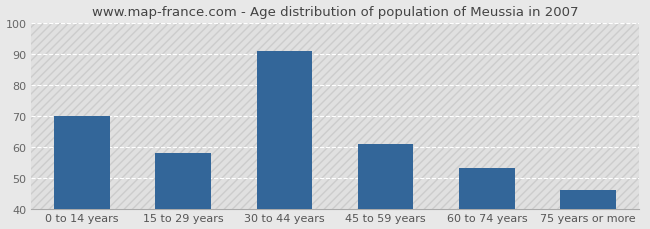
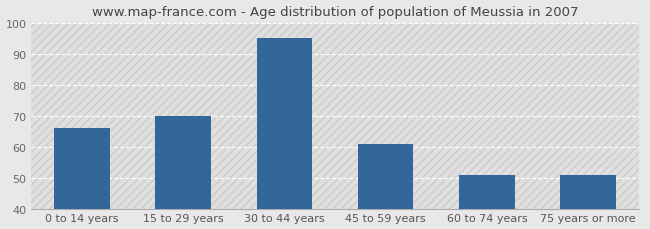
0 to 14 years: 70 -> 66
15 to 29 years: 58 -> 70
30 to 44 years: 91 -> 95
60 to 74 years: 53 -> 51
75 years or more: 46 -> 51
